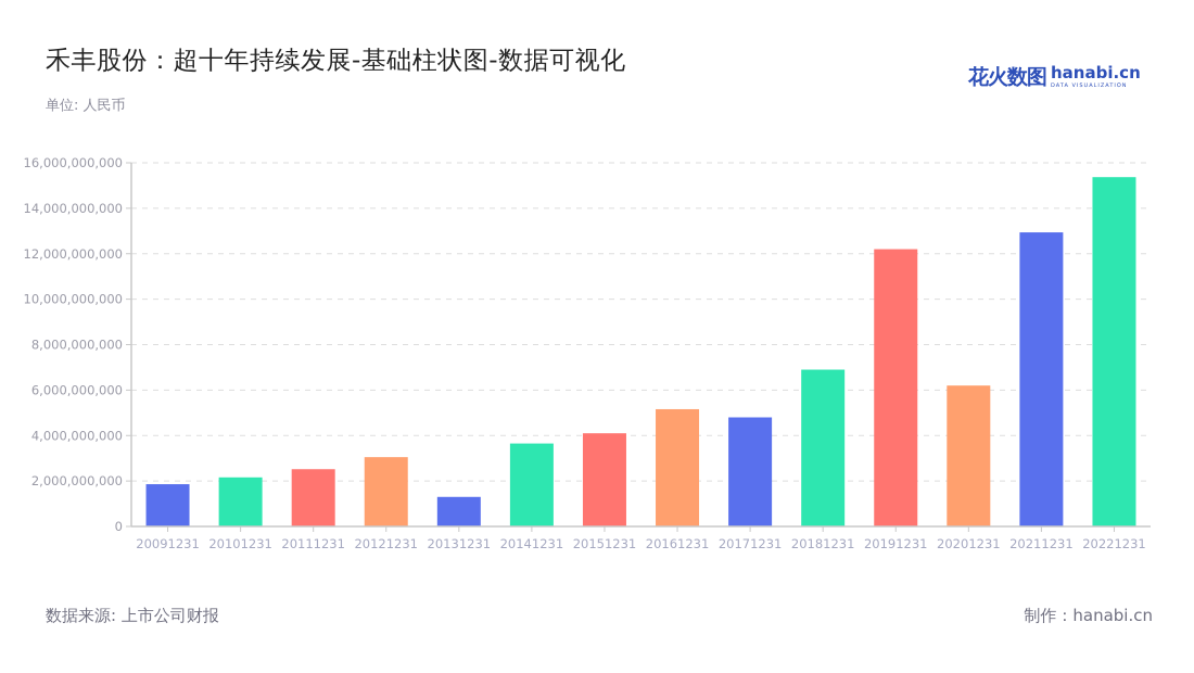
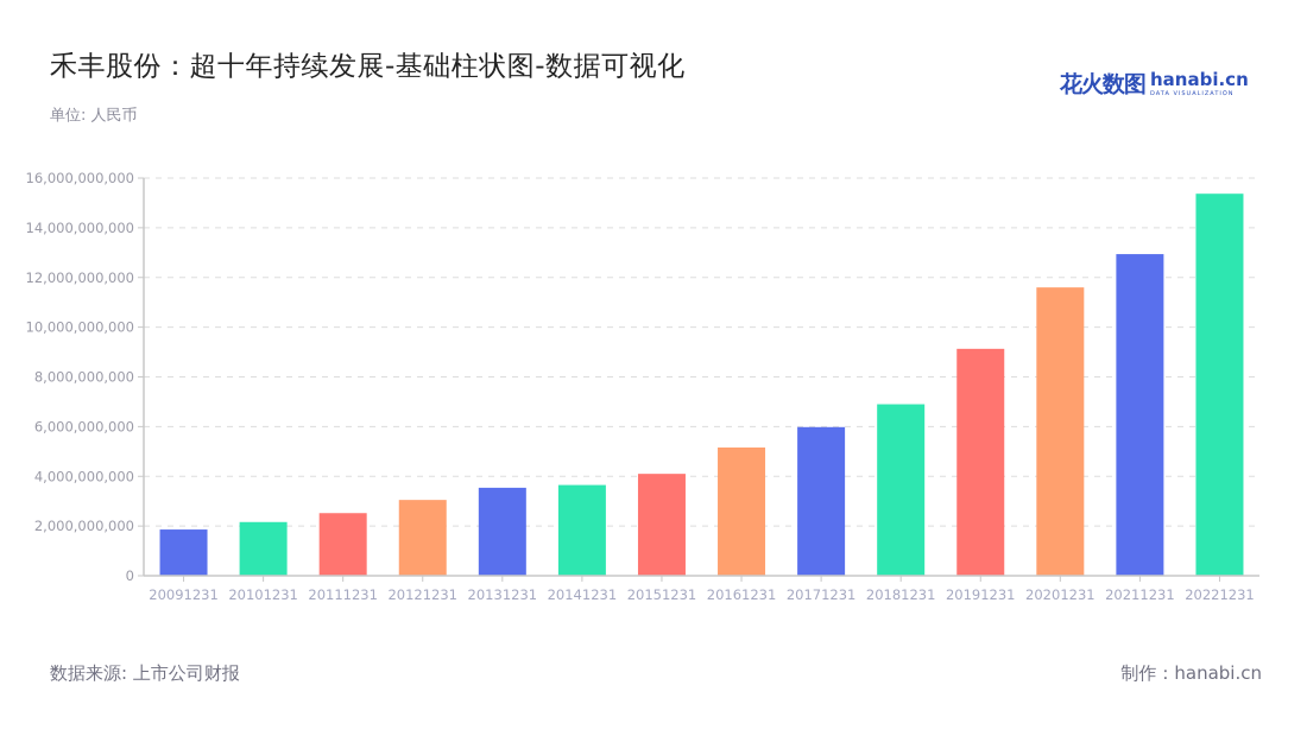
20131231: 1300000000 -> 3500000000
20171231: 4800000000 -> 6000000000
20191231: 12200000000 -> 9100000000
20201231: 6200000000 -> 11600000000
